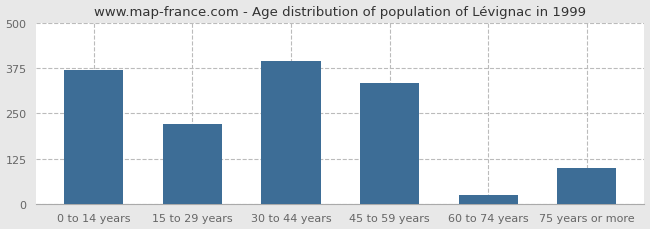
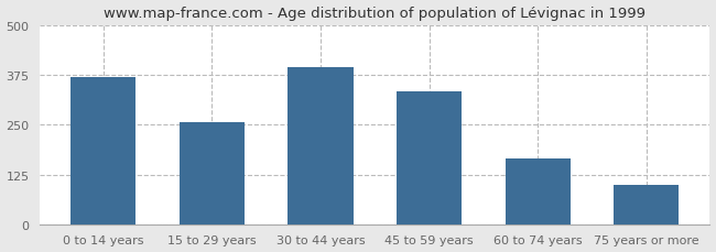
15 to 29 years: 220 -> 255
60 to 74 years: 25 -> 165
